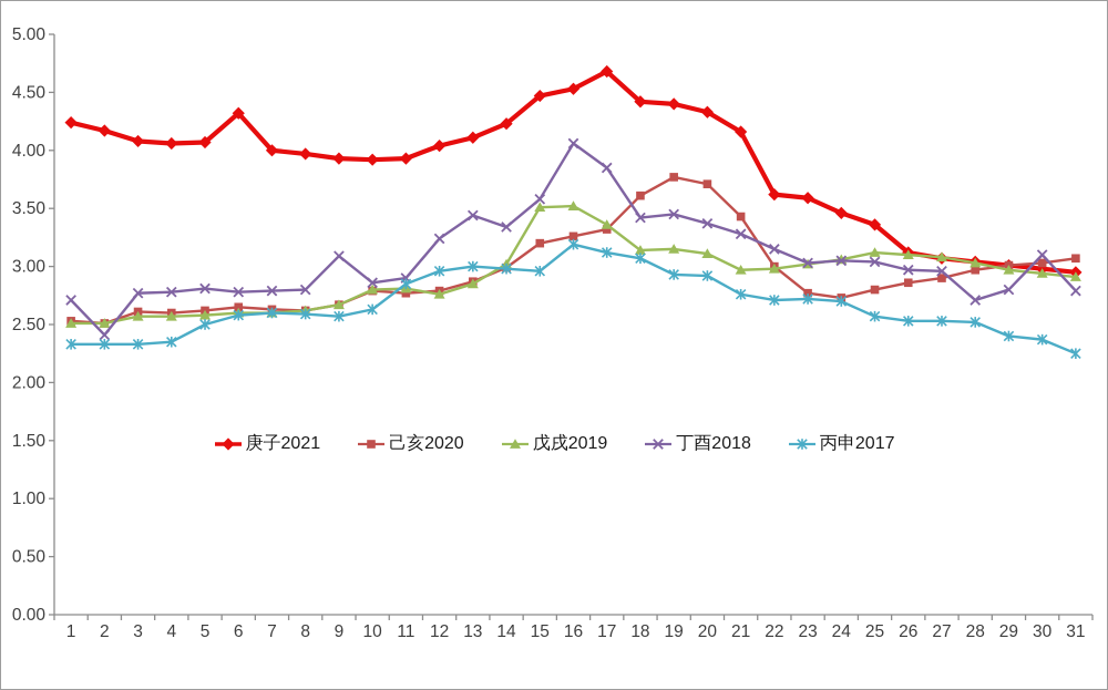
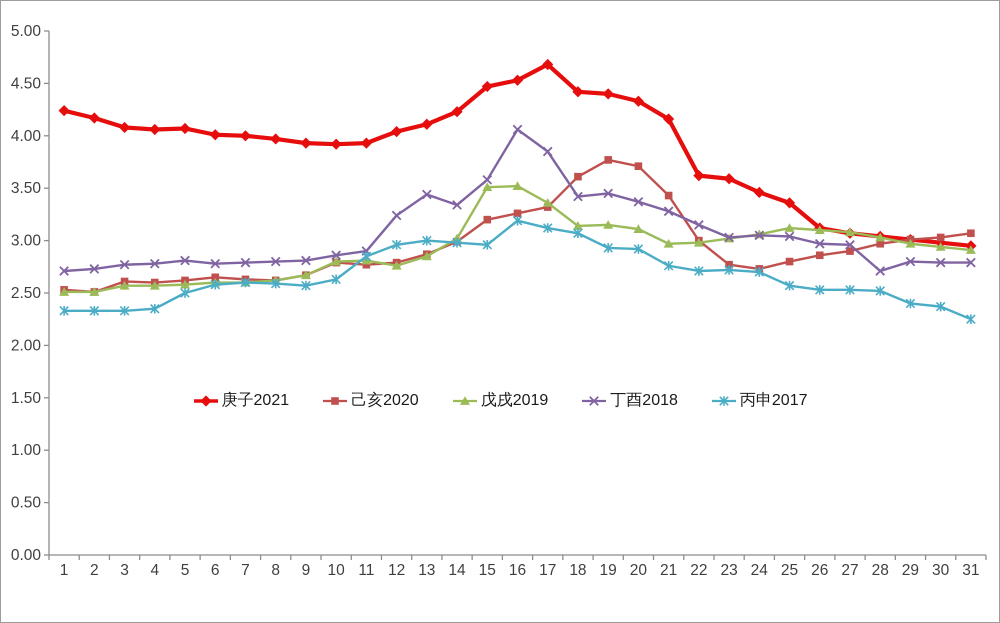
丁酉2018/2: 2.41 -> 2.73
庚子2021/6: 4.32 -> 4.01
丁酉2018/9: 3.09 -> 2.81
丁酉2018/30: 3.10 -> 2.79
